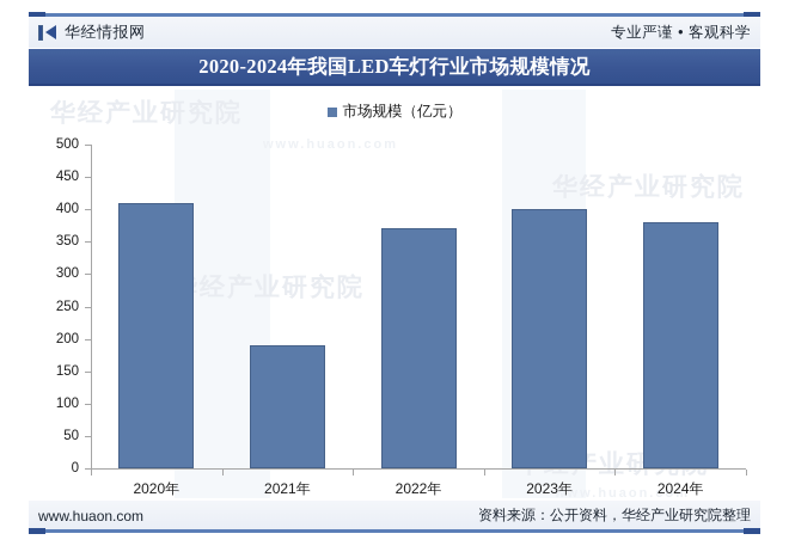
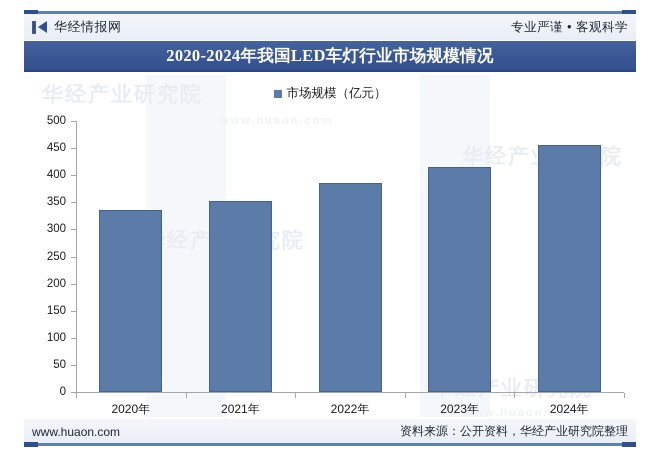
2020年: 410 -> 340
2021年: 190 -> 350
2022年: 370 -> 380
2023年: 400 -> 420
2024年: 380 -> 460
